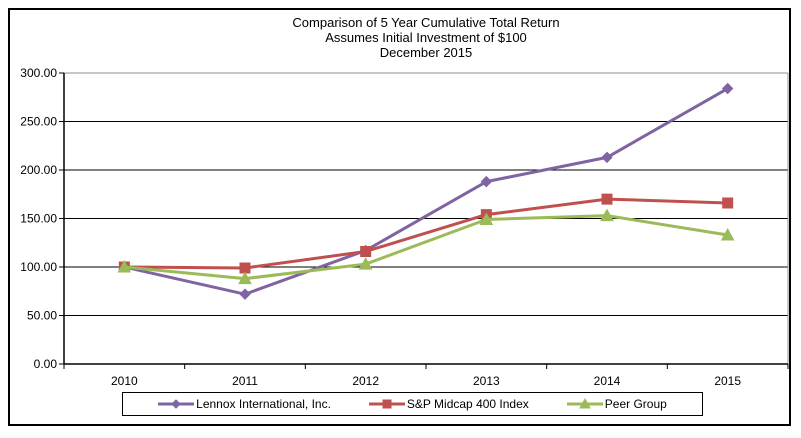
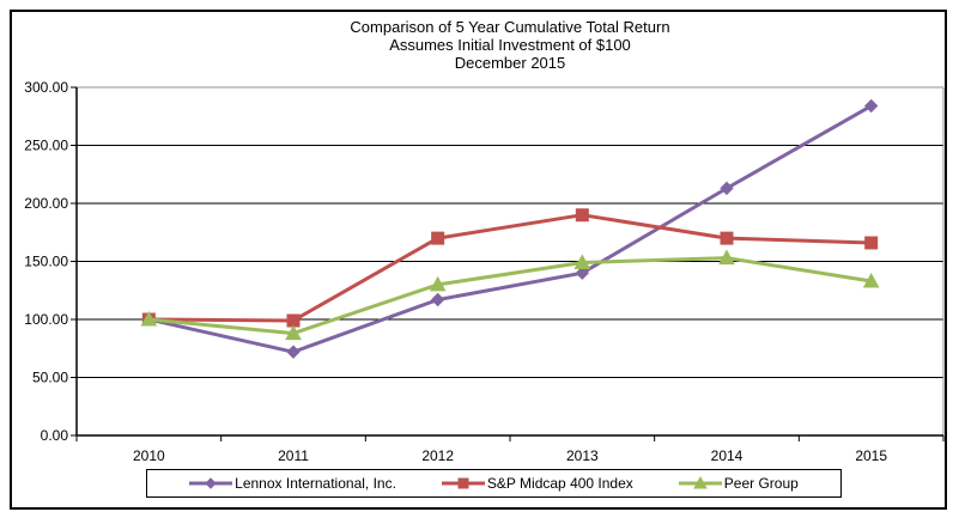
S&P Midcap 400 Index/2012: 120 -> 170
Peer Group/2012: 100 -> 130
Lennox International, Inc./2013: 190 -> 140
S&P Midcap 400 Index/2013: 150 -> 190
